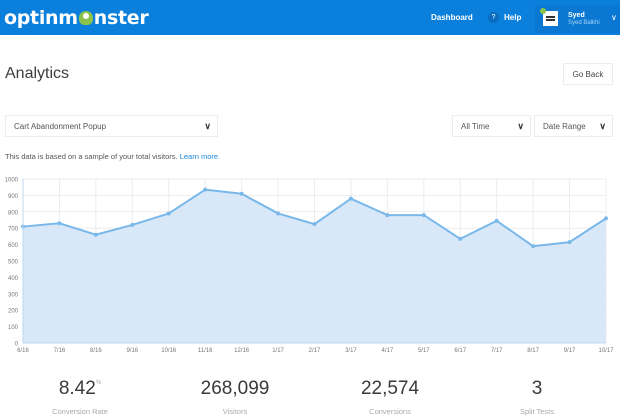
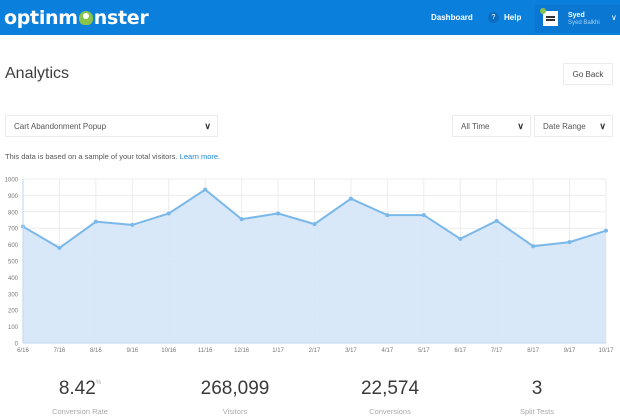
7/16: 730 -> 580
8/16: 660 -> 740
12/16: 910 -> 760
10/17: 760 -> 680
